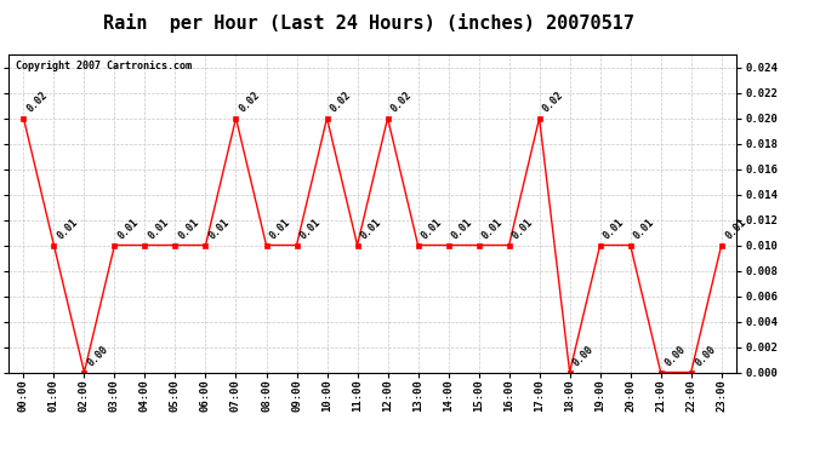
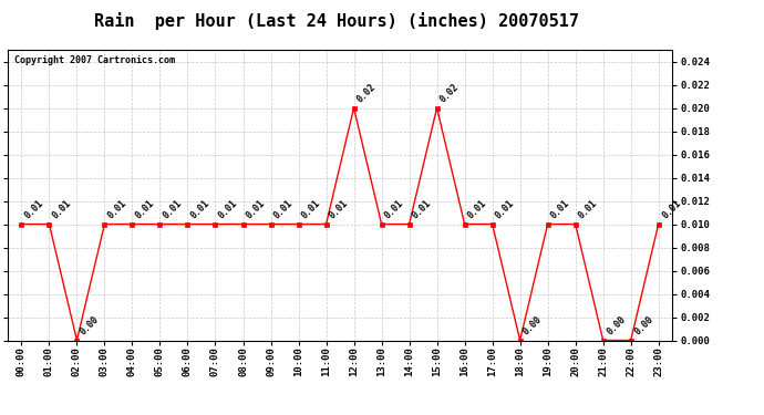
00:00: 0.02 -> 0.01
07:00: 0.02 -> 0.01
10:00: 0.02 -> 0.01
15:00: 0.01 -> 0.02
17:00: 0.02 -> 0.01
